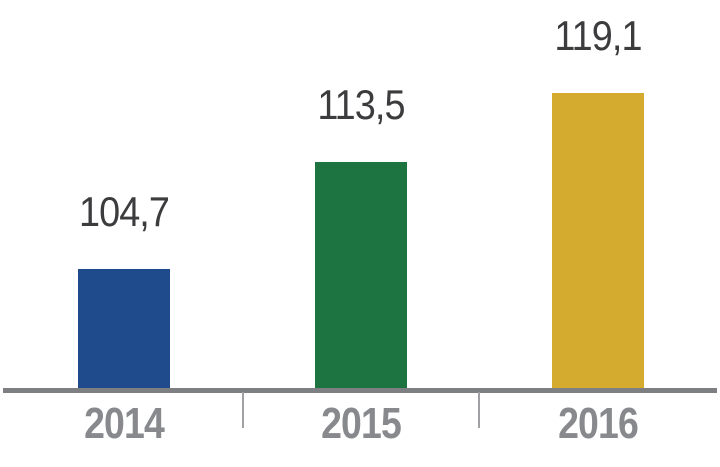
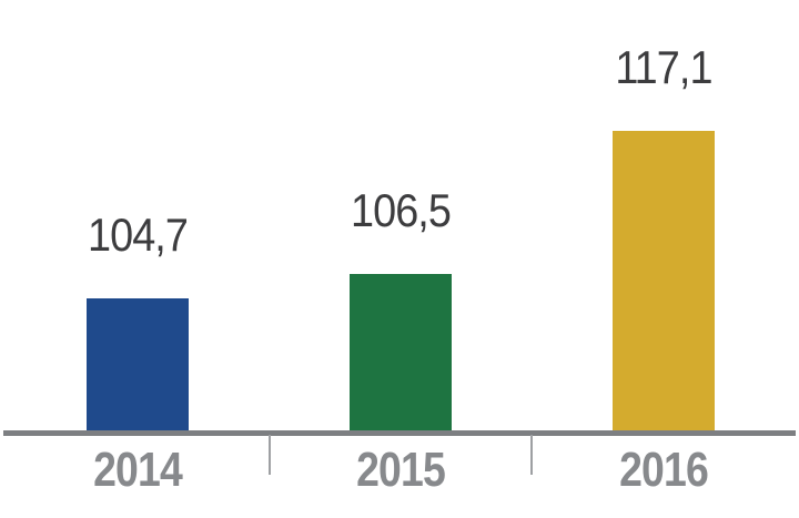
2015: 113,5 -> 106,5
2016: 119,1 -> 117,1
